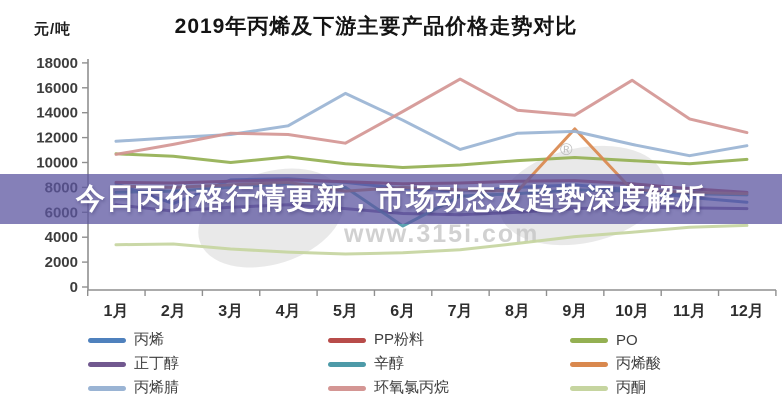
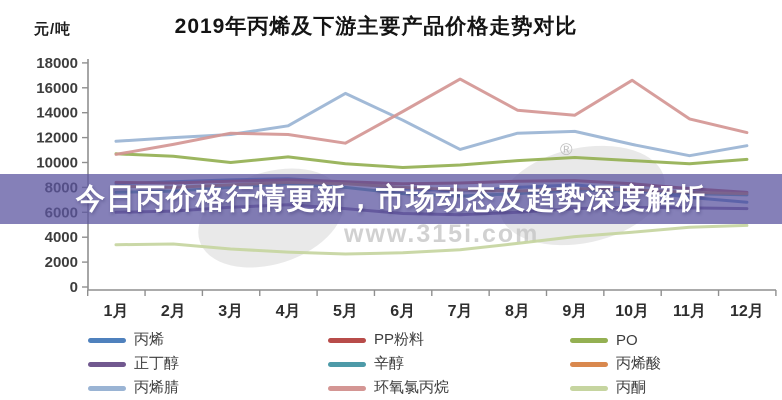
正丁醇/1月: 6600 -> 6000
丙烯/2月: 6700 -> 8400
丙烯酸/5月: 7700 -> 8300
辛醇/6月: 4900 -> 7500
丙烯酸/9月: 12700 -> 7900
